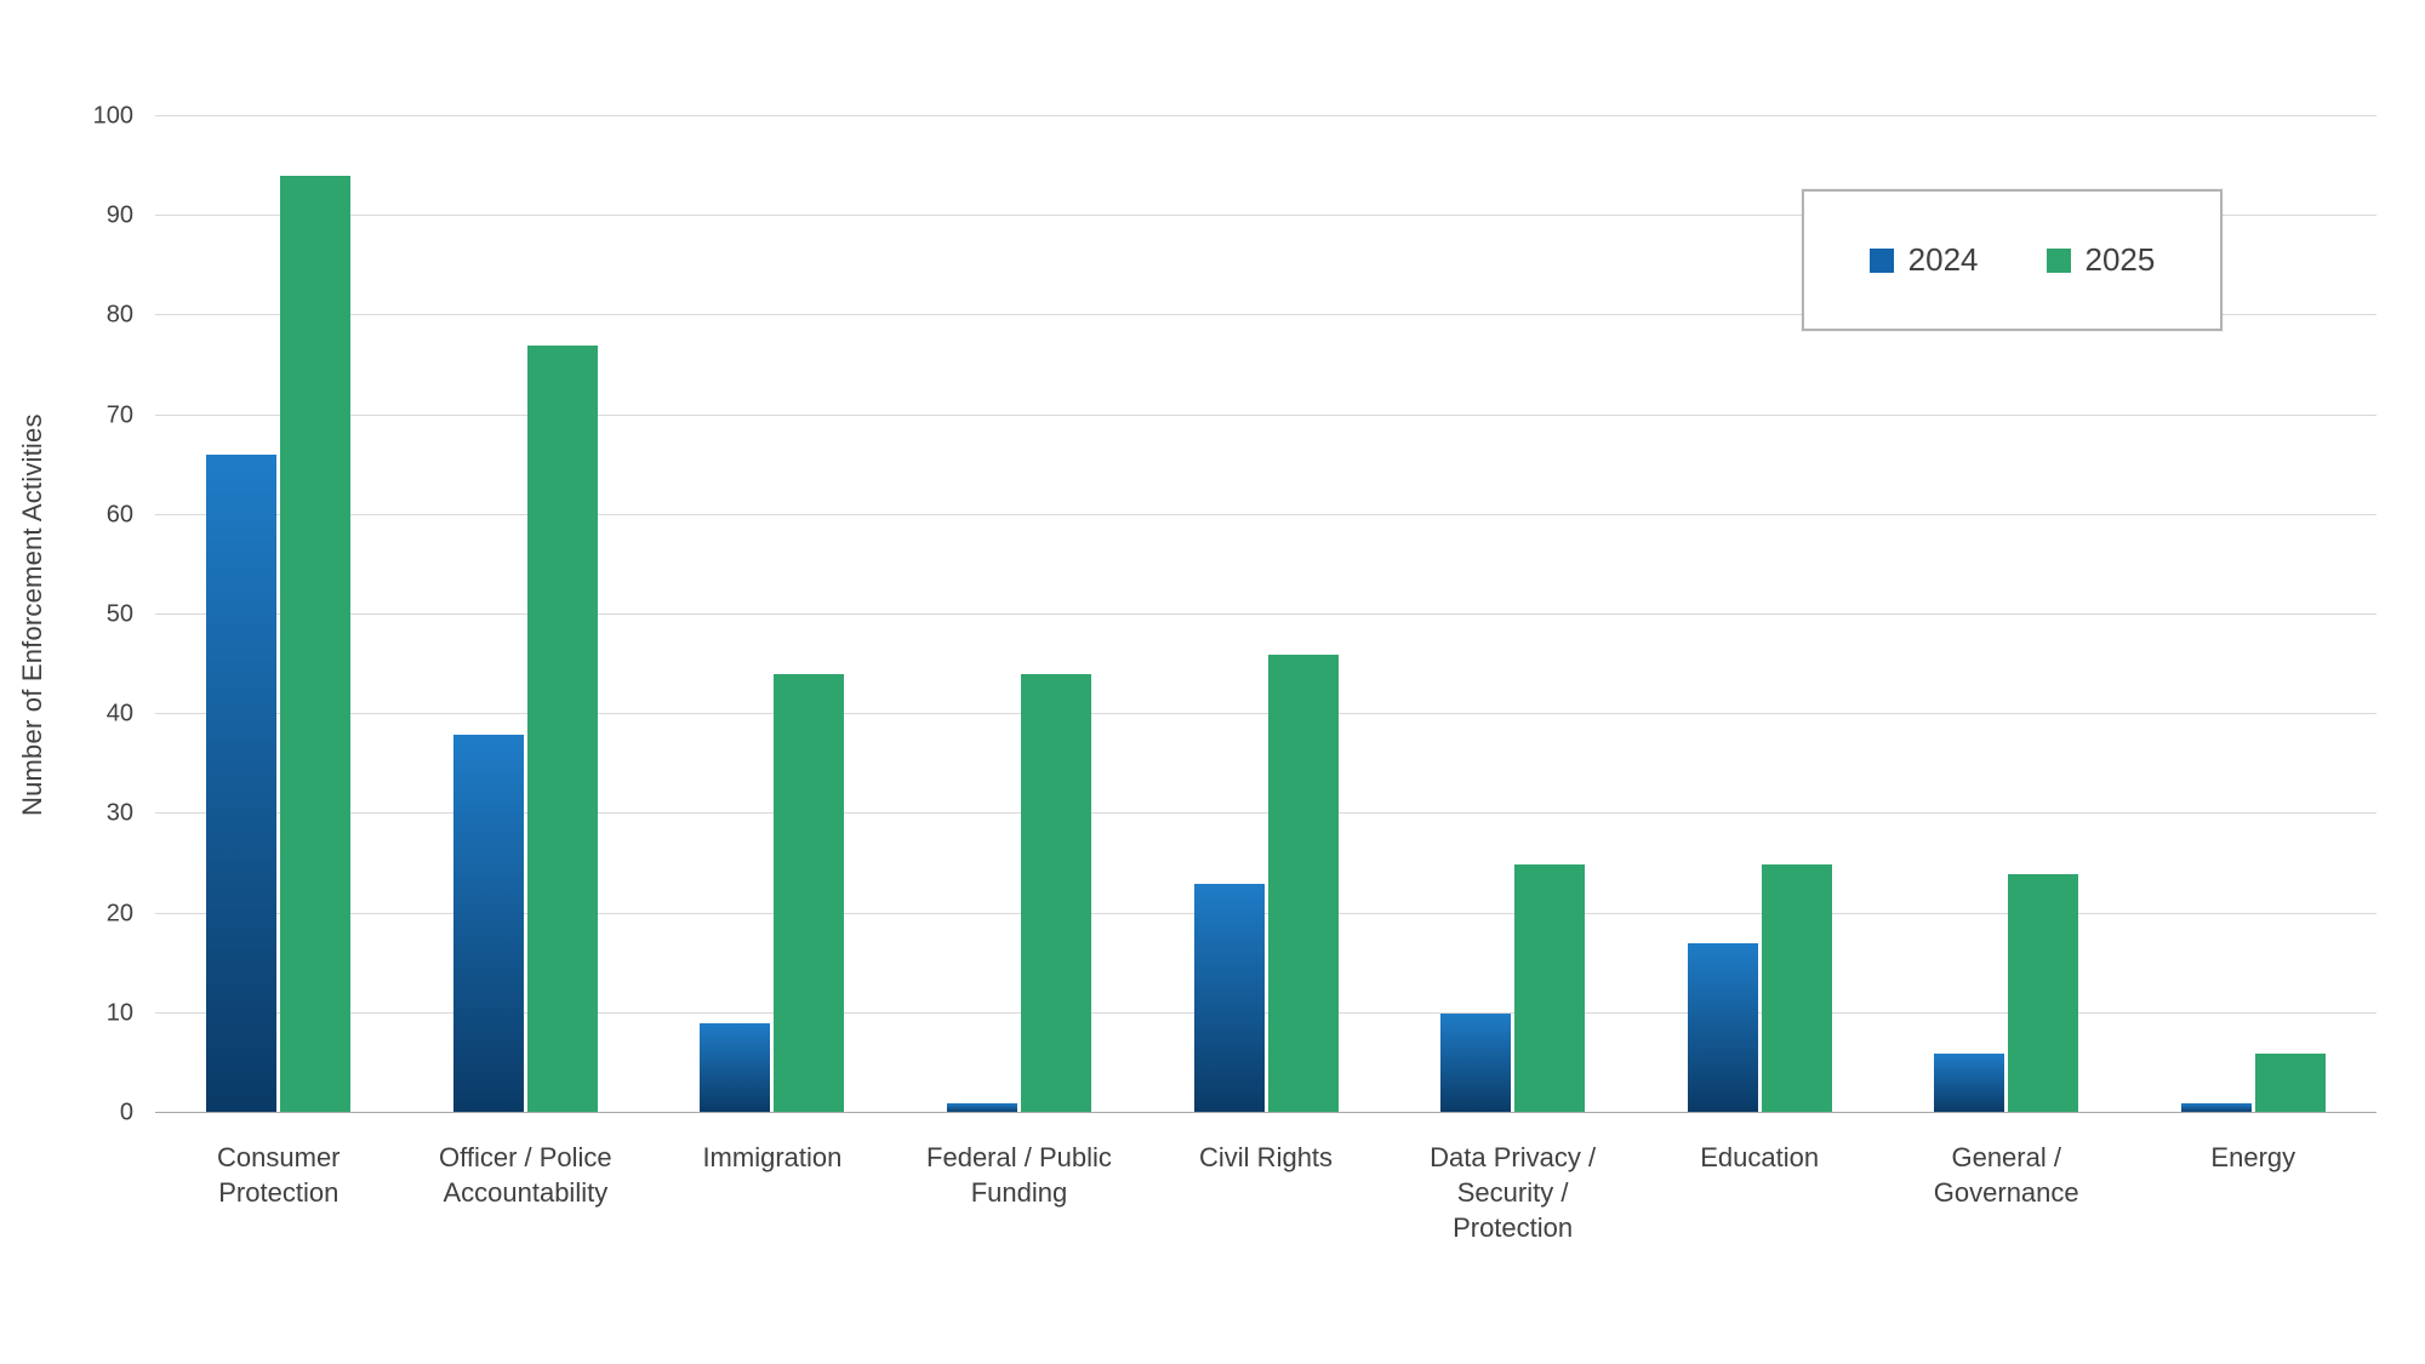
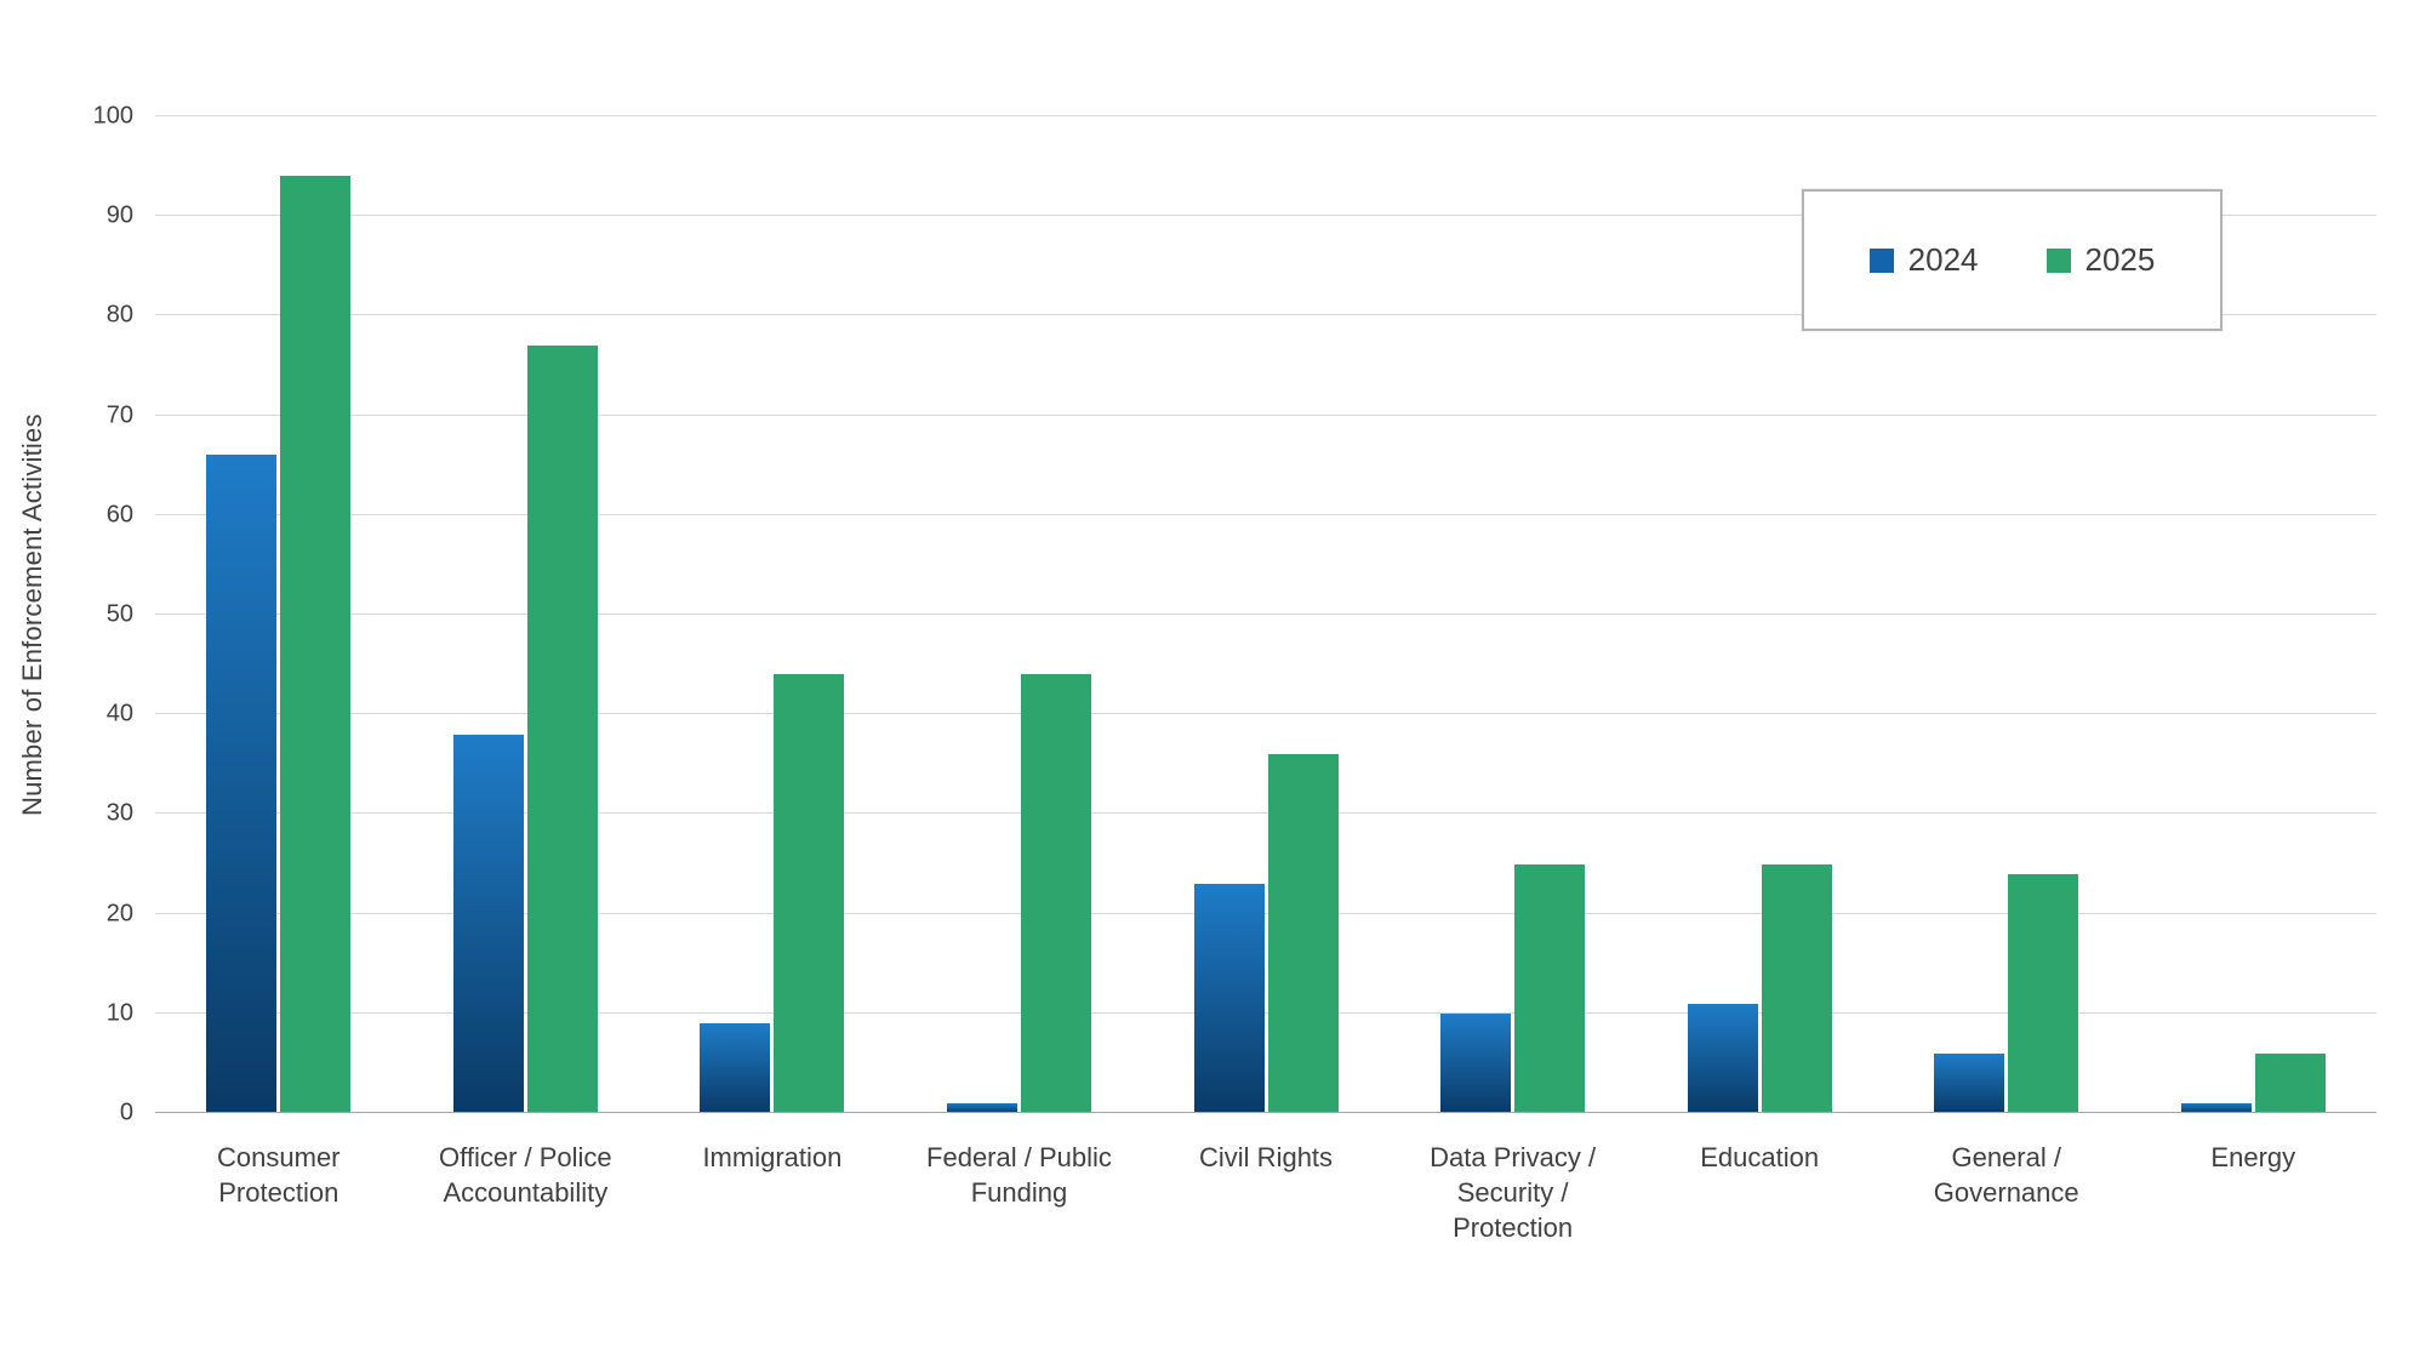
2025/Civil Rights: 46 -> 36
2024/Education: 17 -> 11
